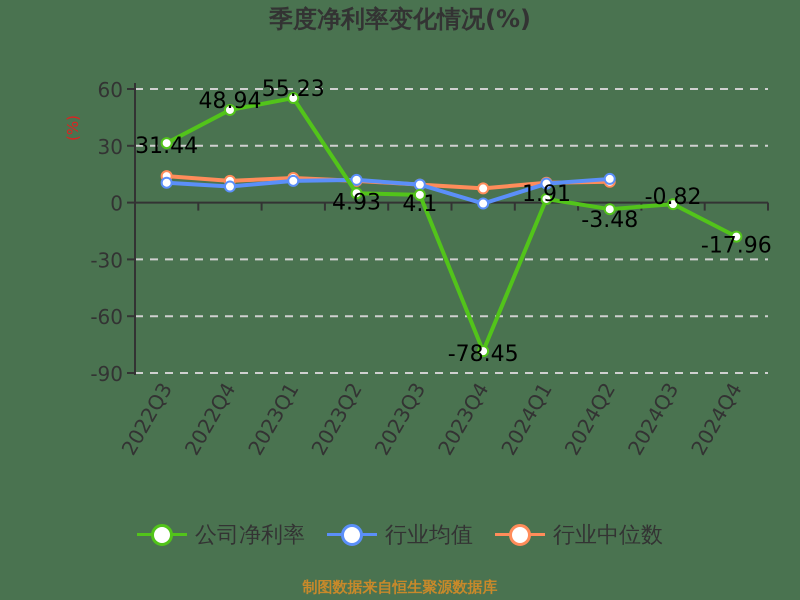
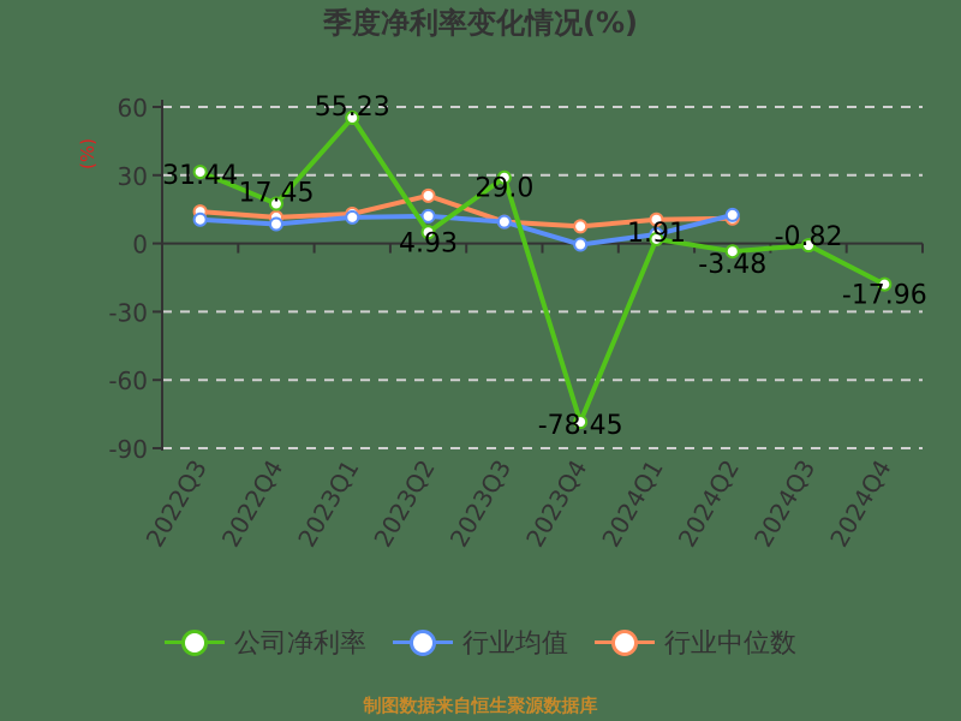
公司净利率/2022Q4: 48.94 -> 17.45
行业中位数/2023Q2: 12 -> 21
公司净利率/2023Q3: 4.1 -> 29.0
行业均值/2024Q1: 10 -> 4
